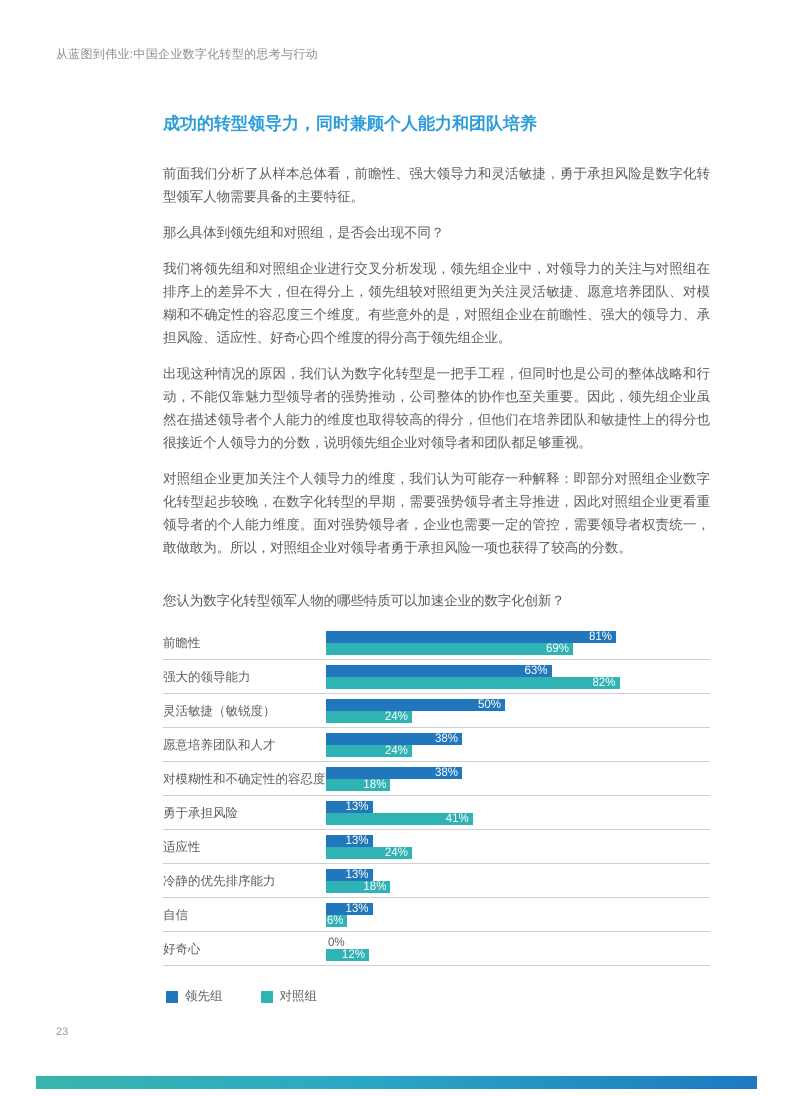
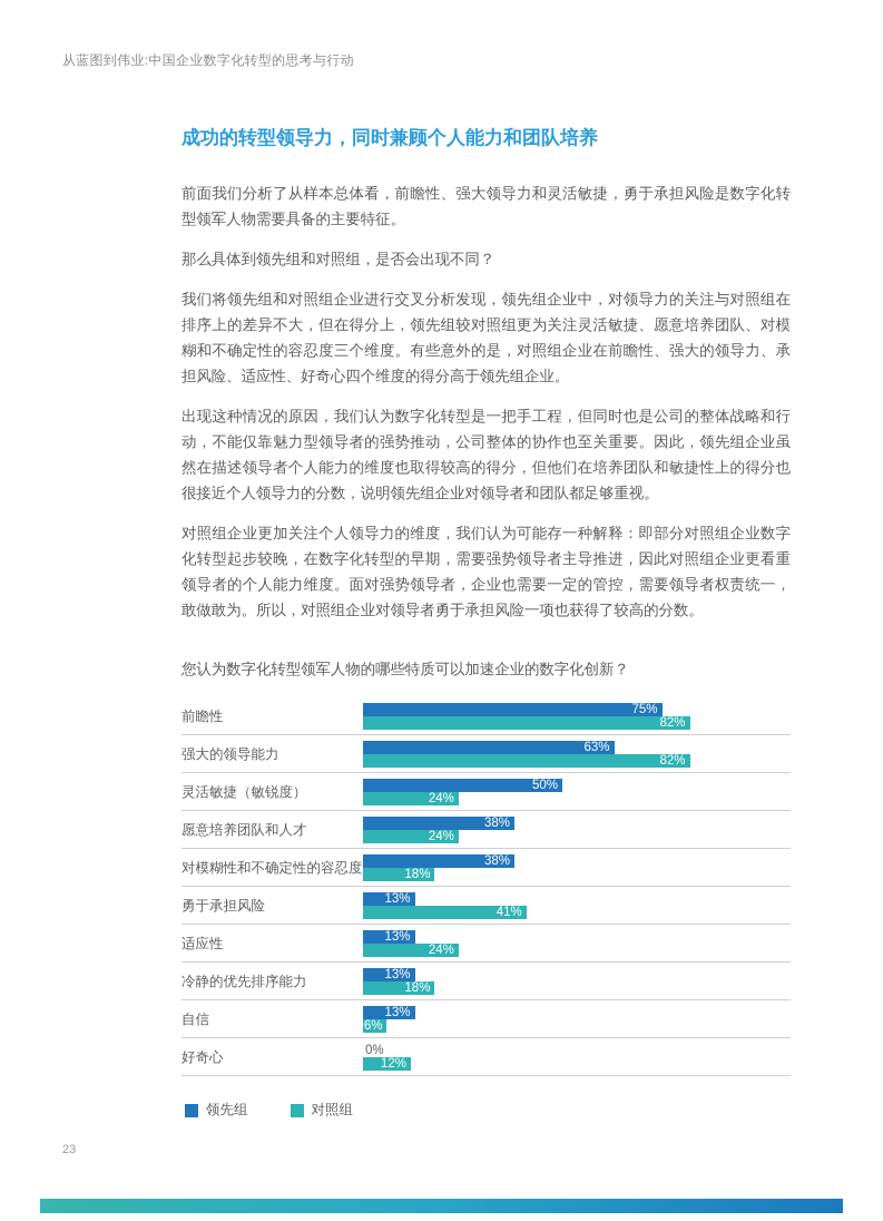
领先组/前瞻性: 81% -> 75%
对照组/前瞻性: 69% -> 82%
